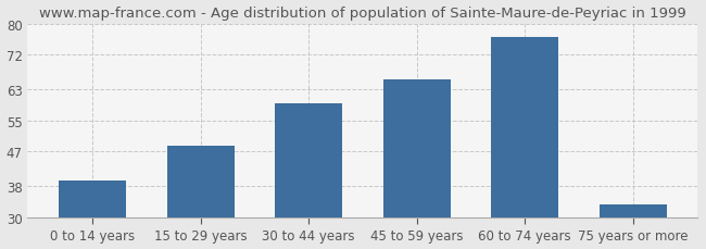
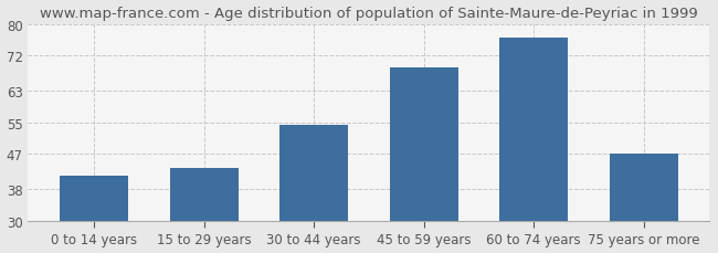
0 to 14 years: 39.5 -> 41.5
15 to 29 years: 48.5 -> 43.5
30 to 44 years: 59.5 -> 54.5
45 to 59 years: 65.5 -> 69.0
75 years or more: 33.5 -> 47.0
